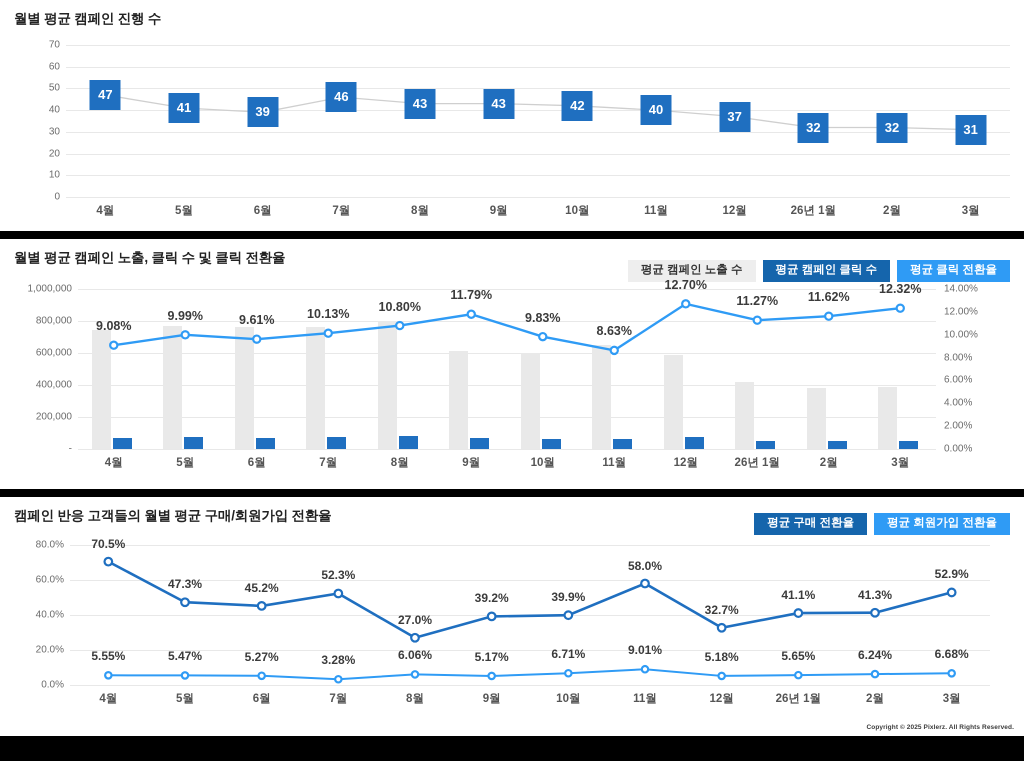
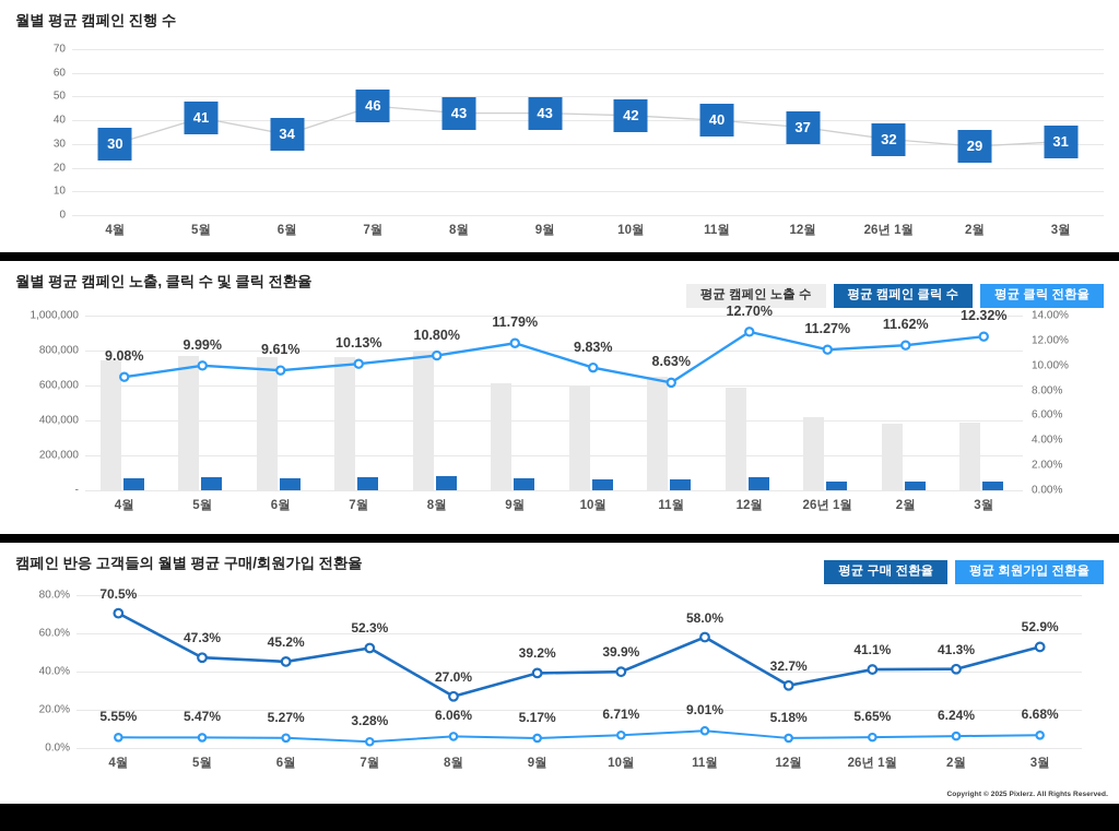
월별 평균 캠페인 진행 수/4월: 47 -> 30
월별 평균 캠페인 진행 수/6월: 39 -> 34
월별 평균 캠페인 진행 수/2월: 32 -> 29
